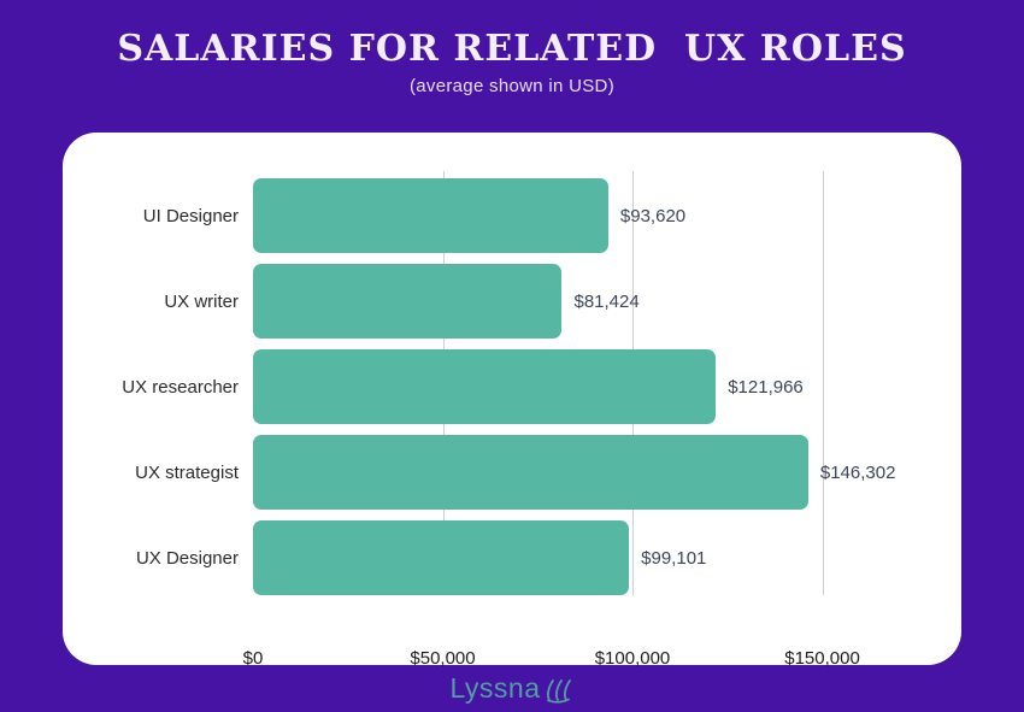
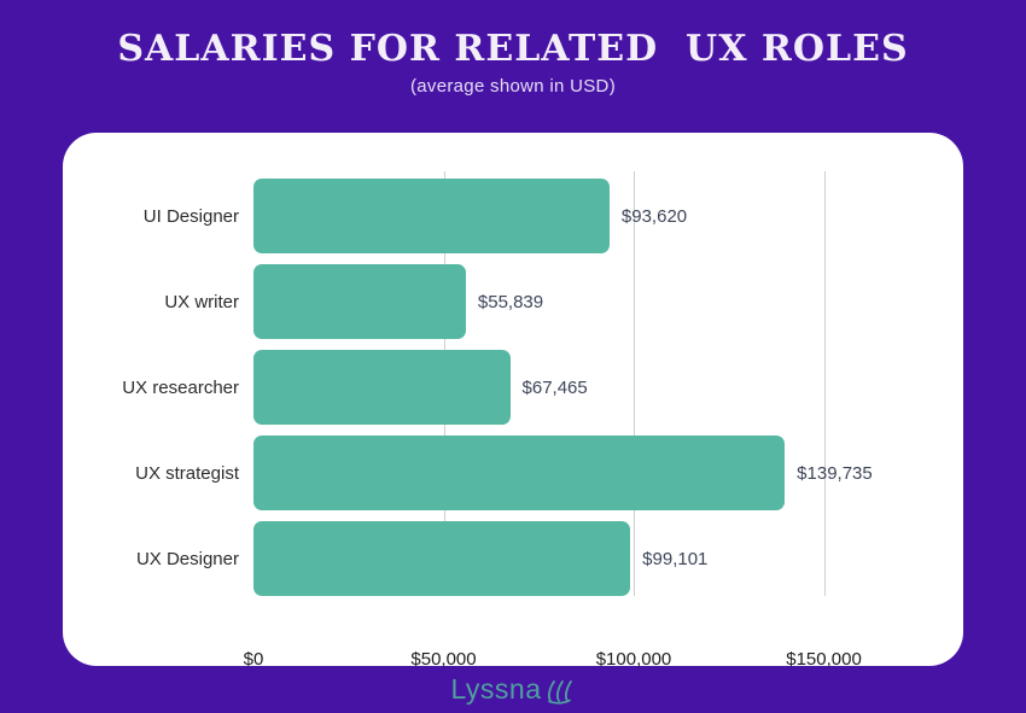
UX writer: $81,424 -> $55,839
UX researcher: $121,966 -> $67,465
UX strategist: $146,302 -> $139,735
